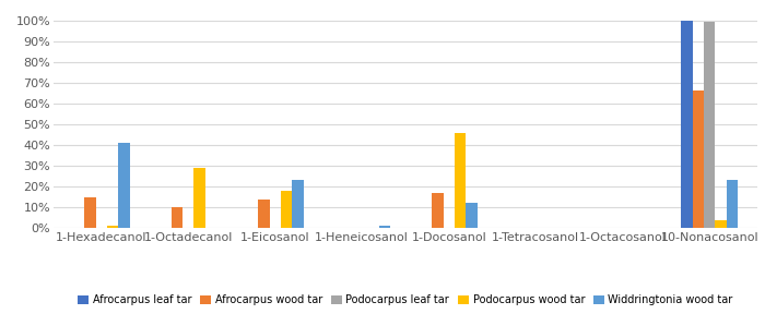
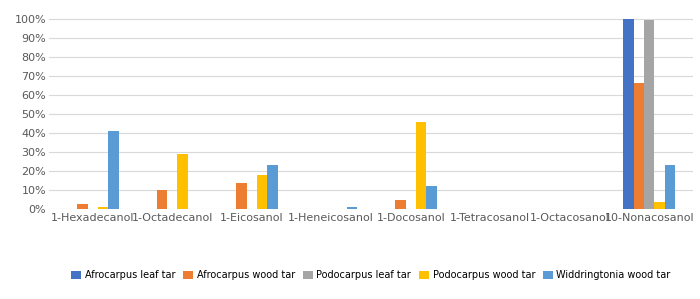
Afrocarpus wood tar/1-Hexadecanol: 15% -> 3%
Afrocarpus wood tar/1-Docosanol: 17% -> 5%
